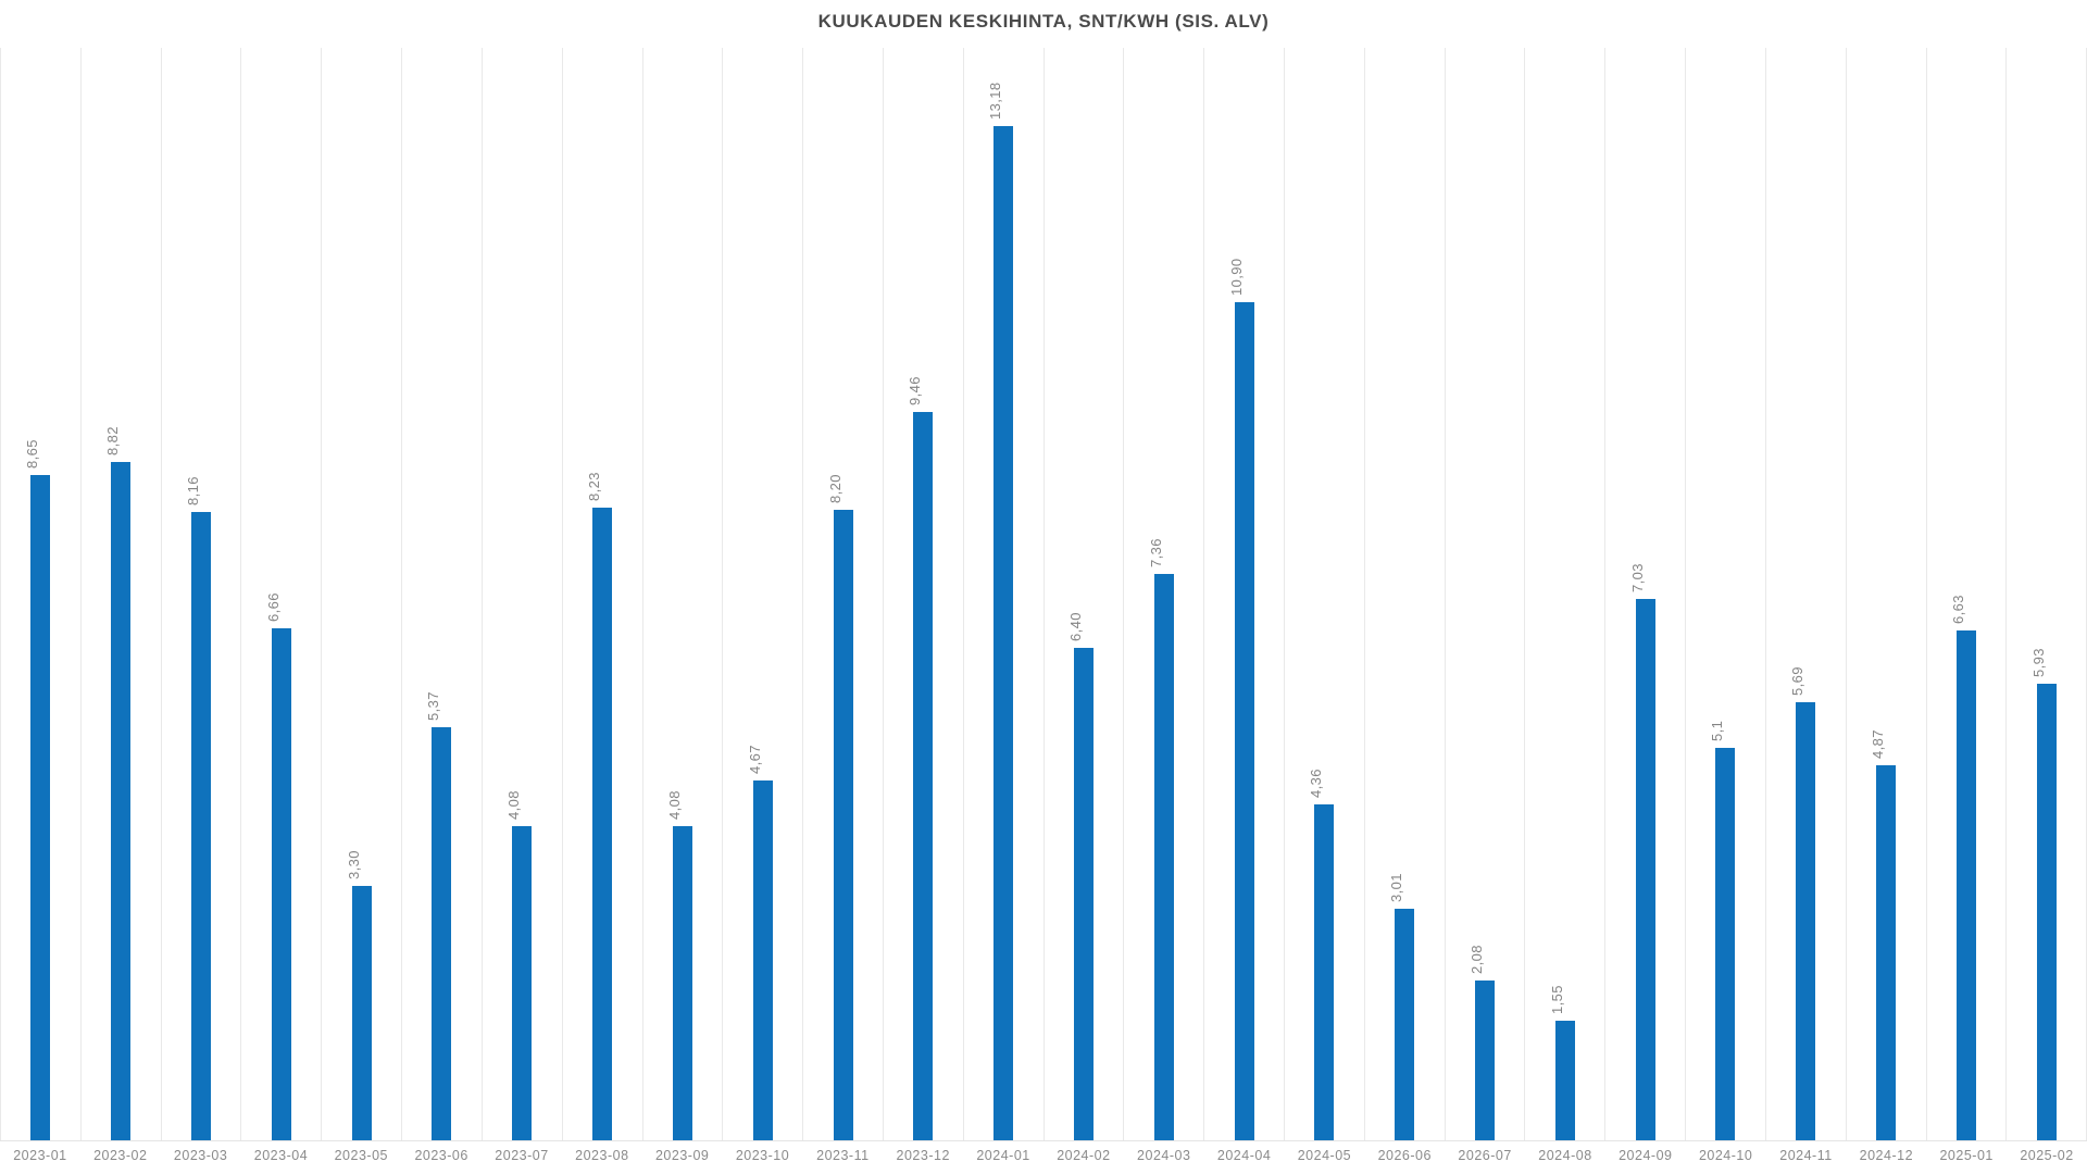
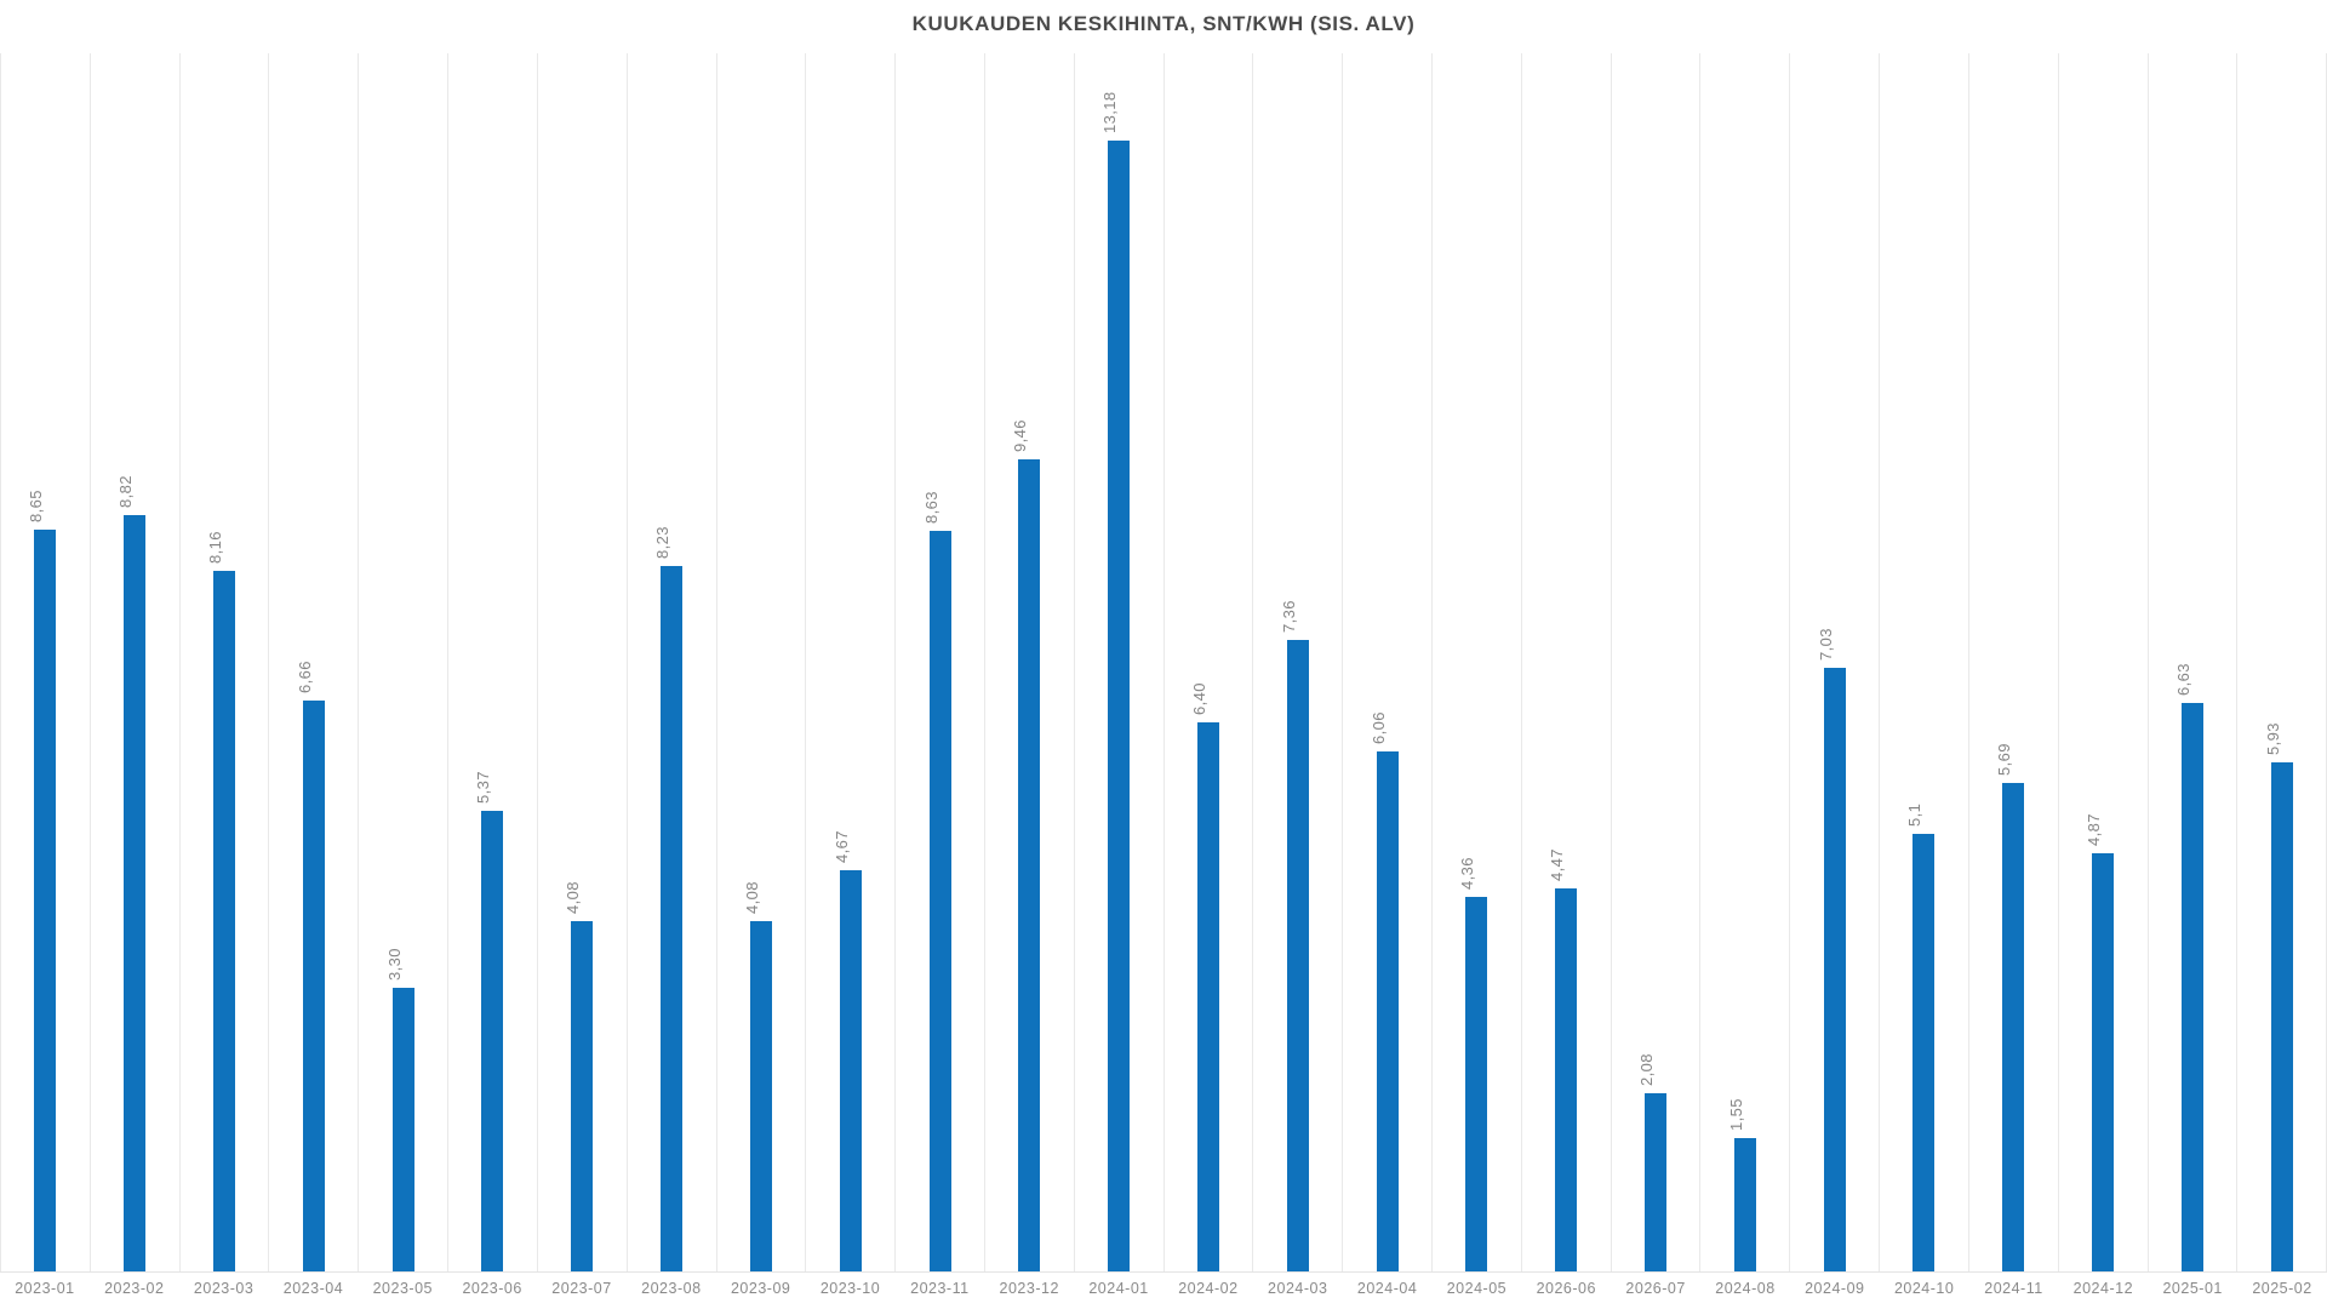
2023-11: 8,20 -> 8,63
2024-04: 10,90 -> 6,06
2026-06: 3,01 -> 4,47
